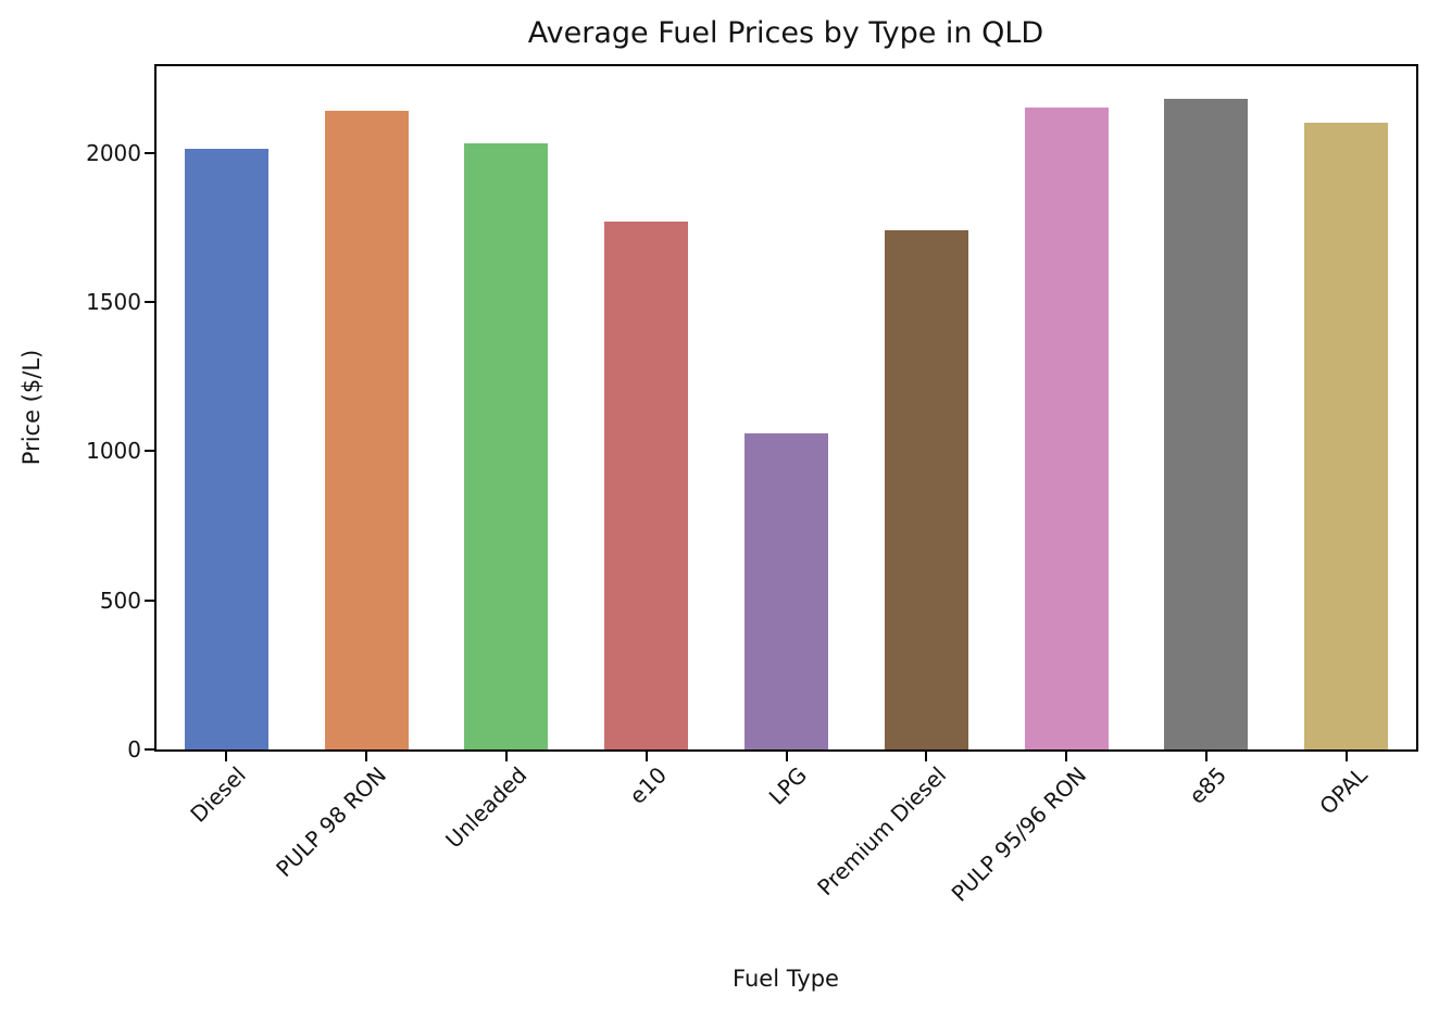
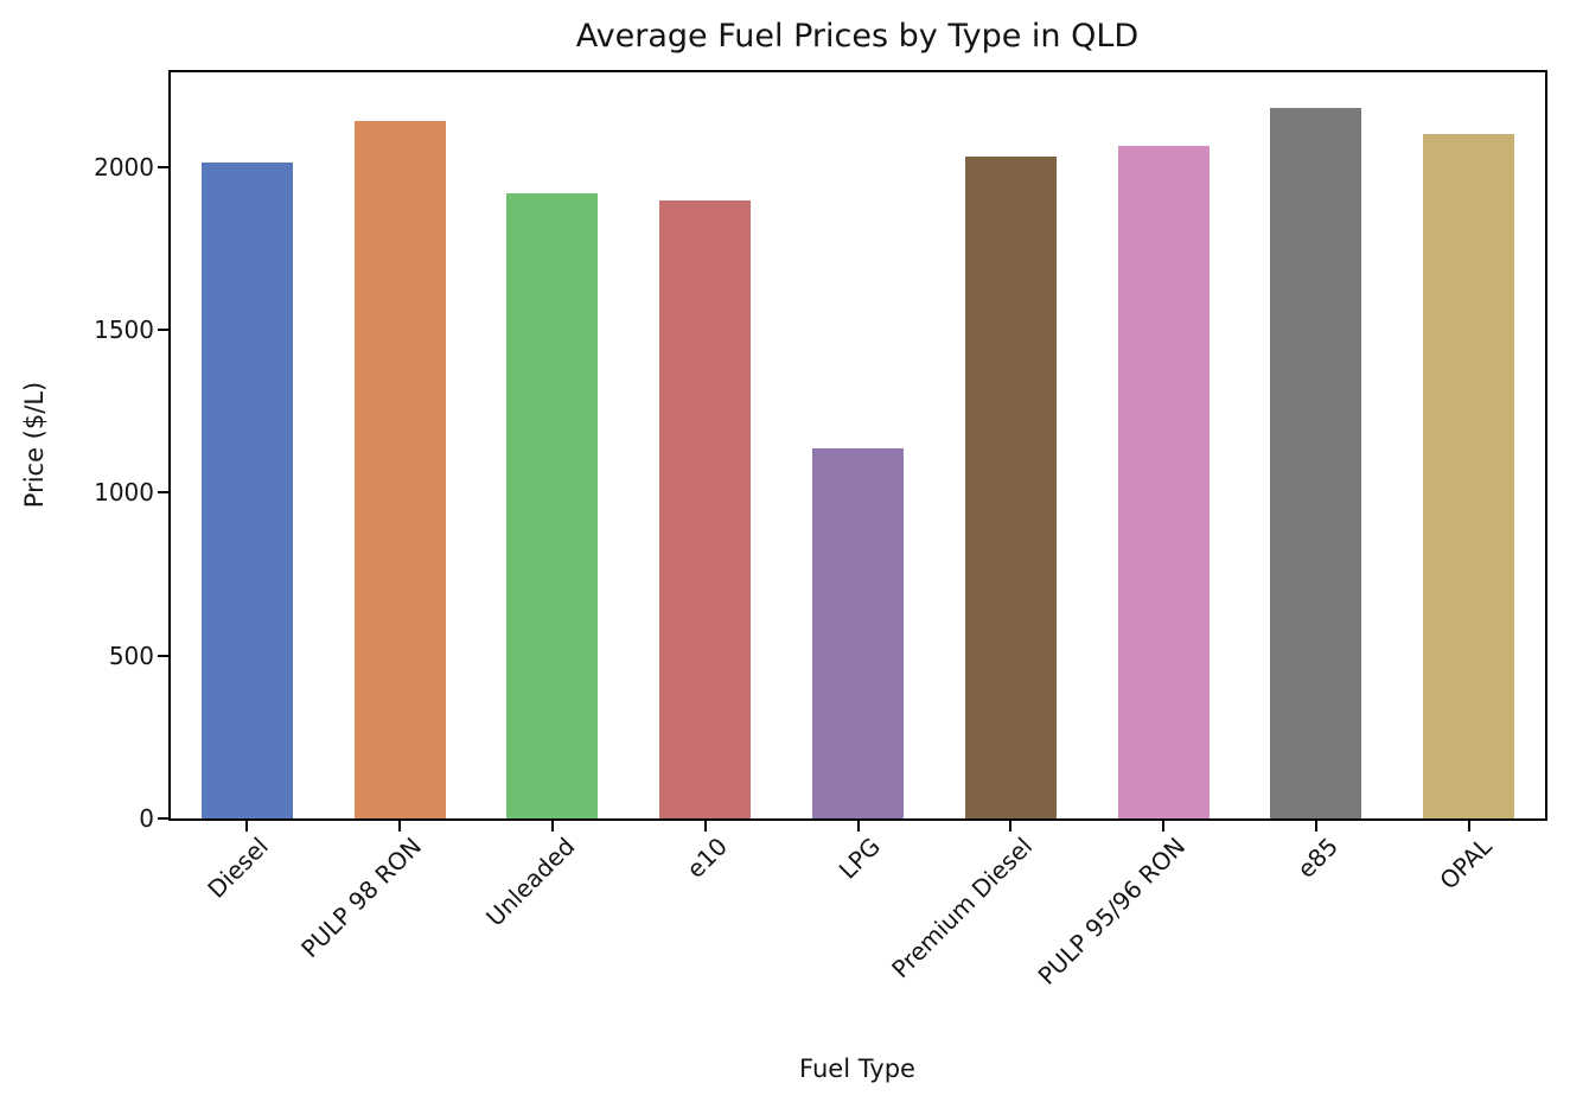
Unleaded: 2030 -> 1920
e10: 1770 -> 1900
LPG: 1060 -> 1140
Premium Diesel: 1740 -> 2030
PULP 95/96 RON: 2150 -> 2060
